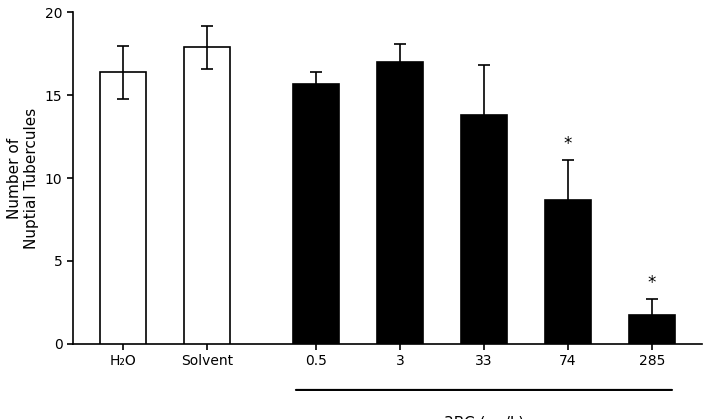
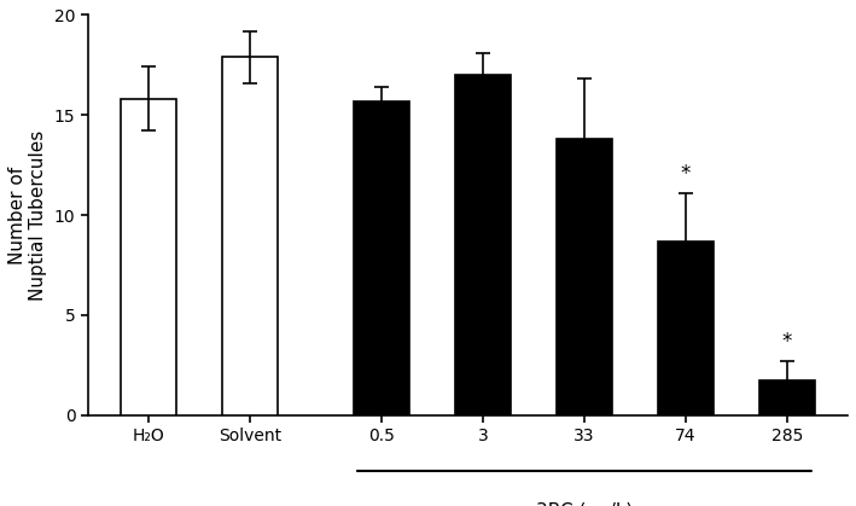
H₂O: 16.4 -> 15.8
